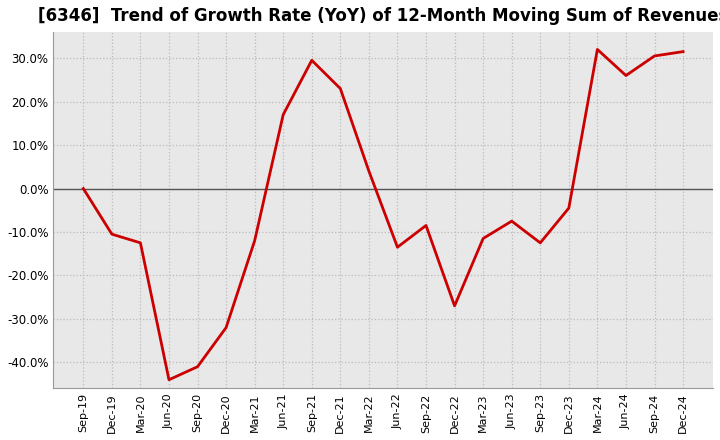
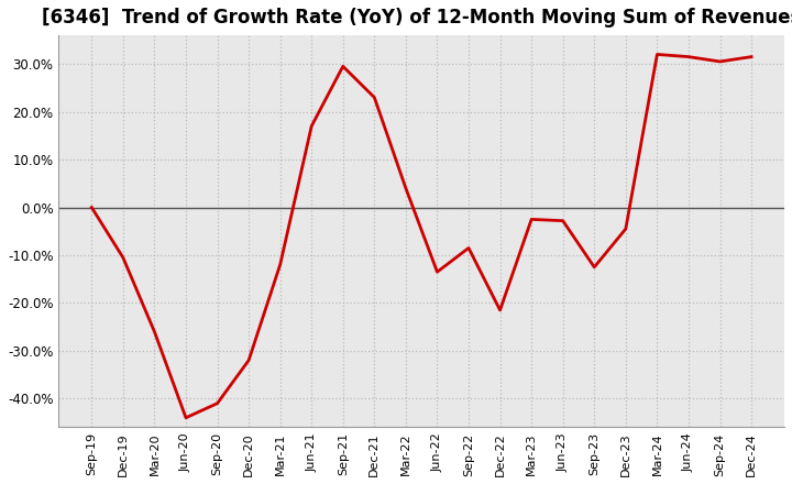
Mar-20: -12.5% -> -26.0%
Dec-22: -27.0% -> -21.5%
Mar-23: -11.5% -> -2.5%
Jun-23: -7.5% -> -2.8%
Jun-24: 26.0% -> 31.5%
